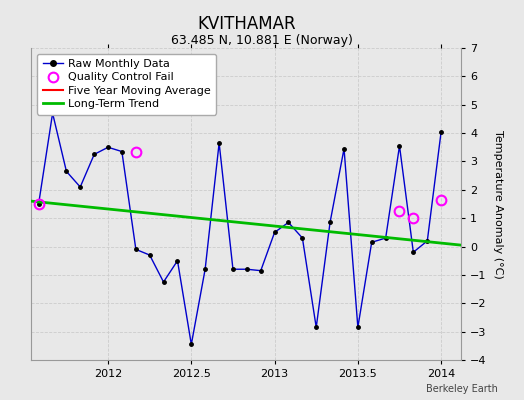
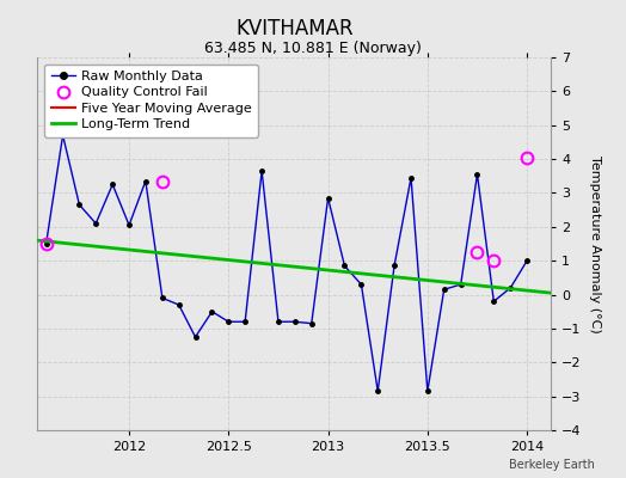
Raw Monthly Data/2012: 3.50 -> 2.05
Raw Monthly Data/2012.5: -3.45 -> -0.80
Raw Monthly Data/2013: 0.50 -> 2.85
Raw Monthly Data/2014: 4.05 -> 1.00
Quality Control Fail/2014: 1.65 -> 4.05
